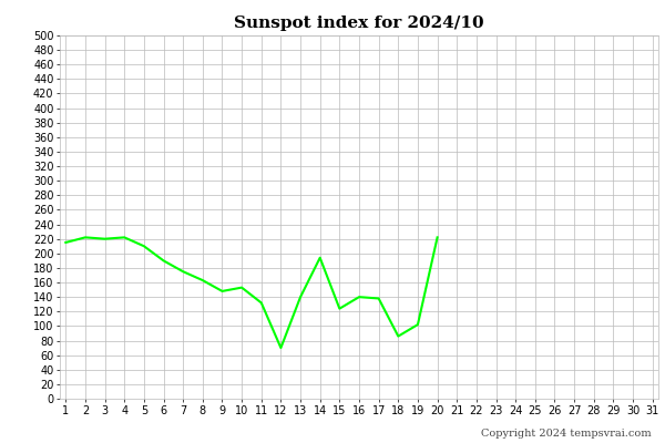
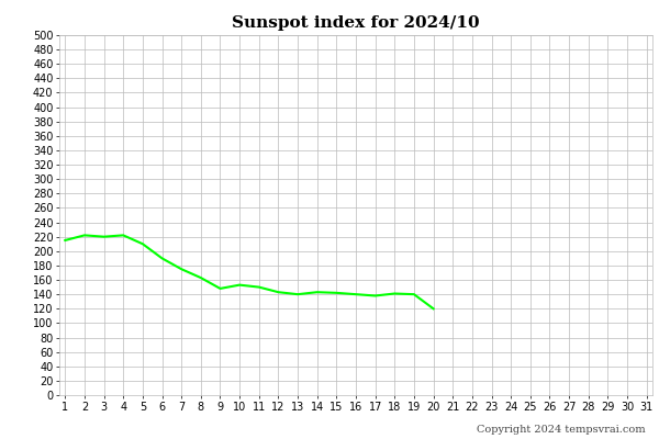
11: 132 -> 150
12: 70 -> 143
14: 194 -> 143
15: 124 -> 142
18: 86 -> 141
19: 102 -> 140
20: 222 -> 120
